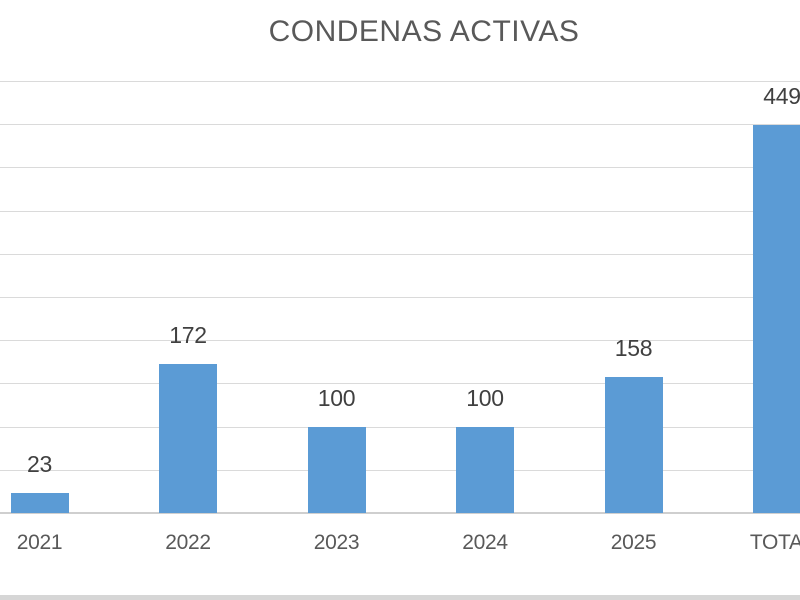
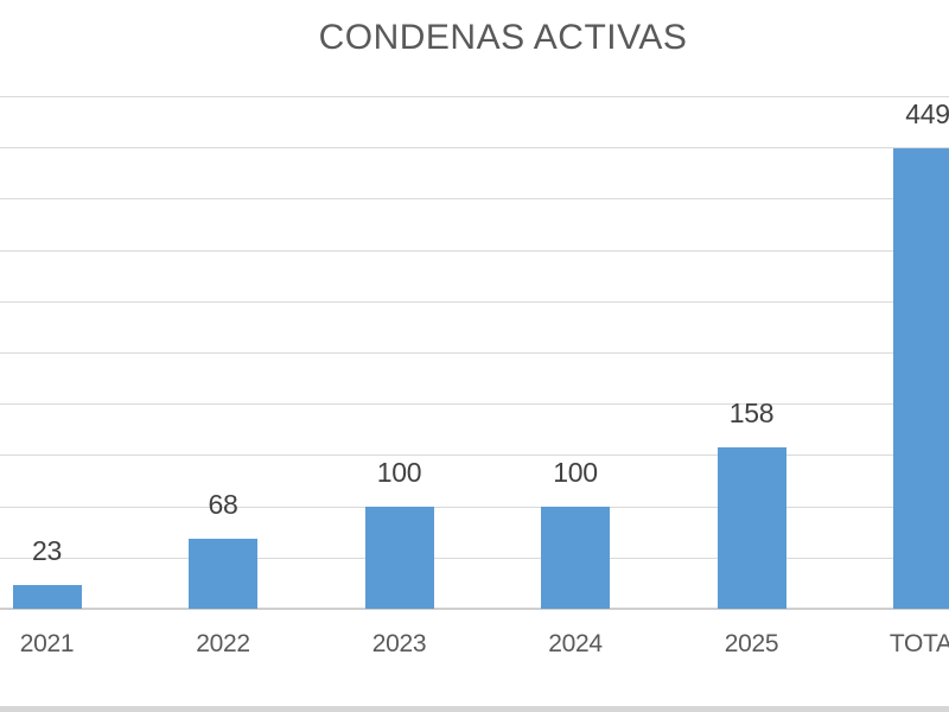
2022: 172 -> 68
